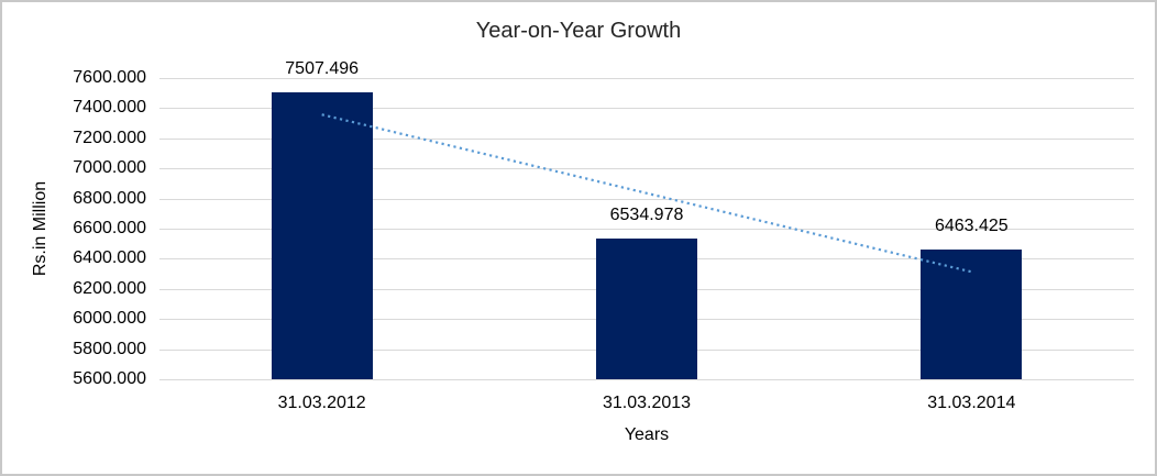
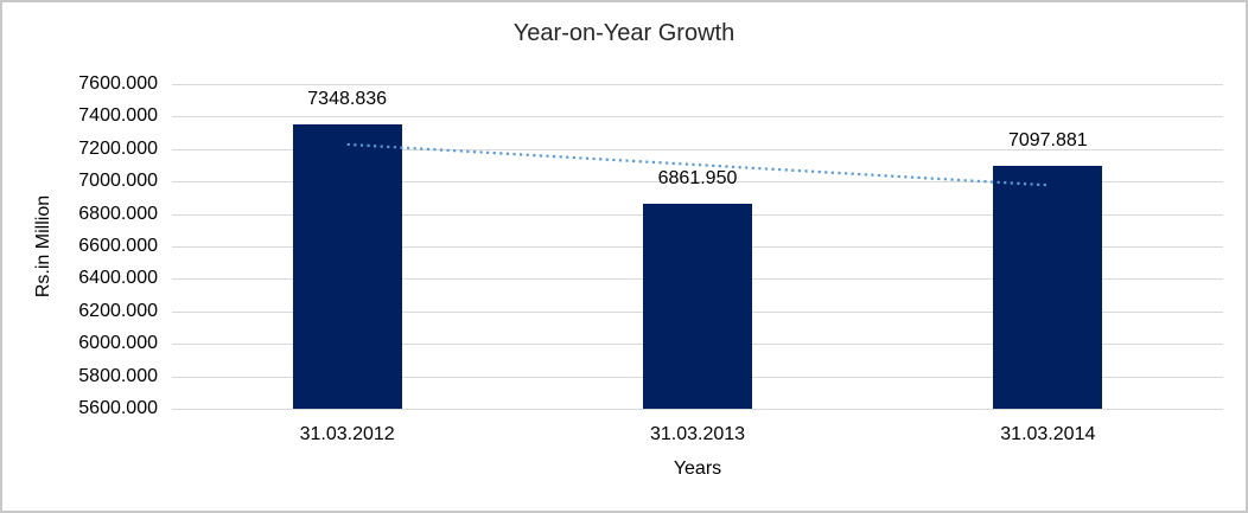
31.03.2012: 7507.496 -> 7348.836
31.03.2013: 6534.978 -> 6861.950
31.03.2014: 6463.425 -> 7097.881
